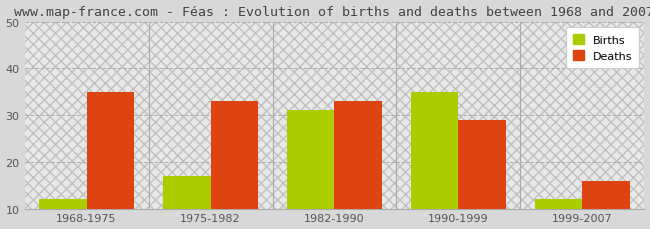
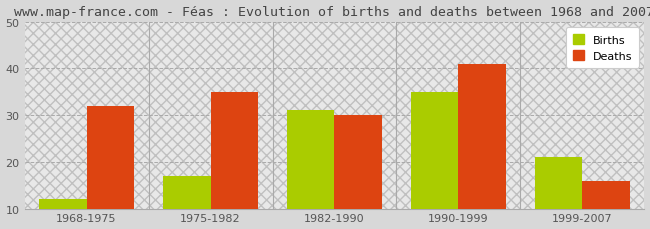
Deaths/1968-1975: 35 -> 32
Deaths/1975-1982: 33 -> 35
Deaths/1982-1990: 33 -> 30
Deaths/1990-1999: 29 -> 41
Births/1999-2007: 12 -> 21
